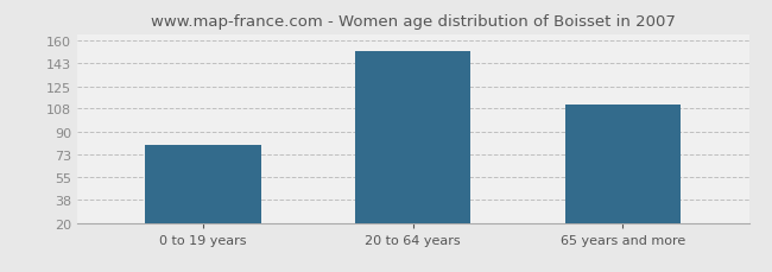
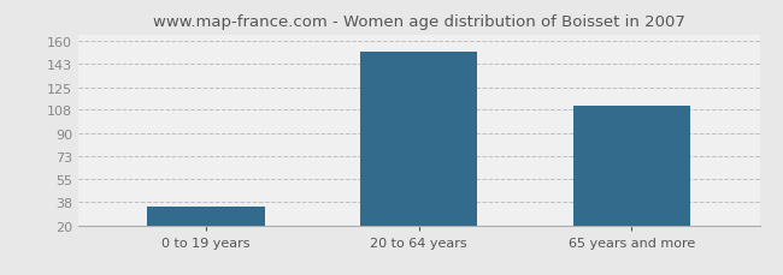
0 to 19 years: 80 -> 34
